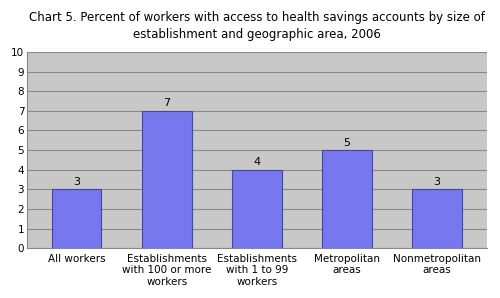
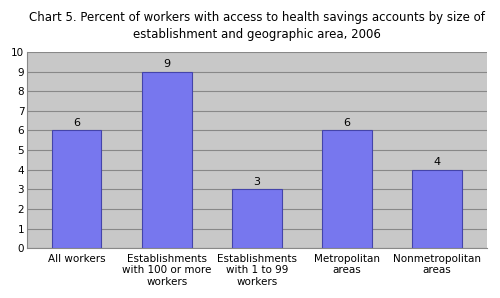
All workers: 3 -> 6
Establishments with 100 or more workers: 7 -> 9
Establishments with 1 to 99 workers: 4 -> 3
Metropolitan areas: 5 -> 6
Nonmetropolitan areas: 3 -> 4
